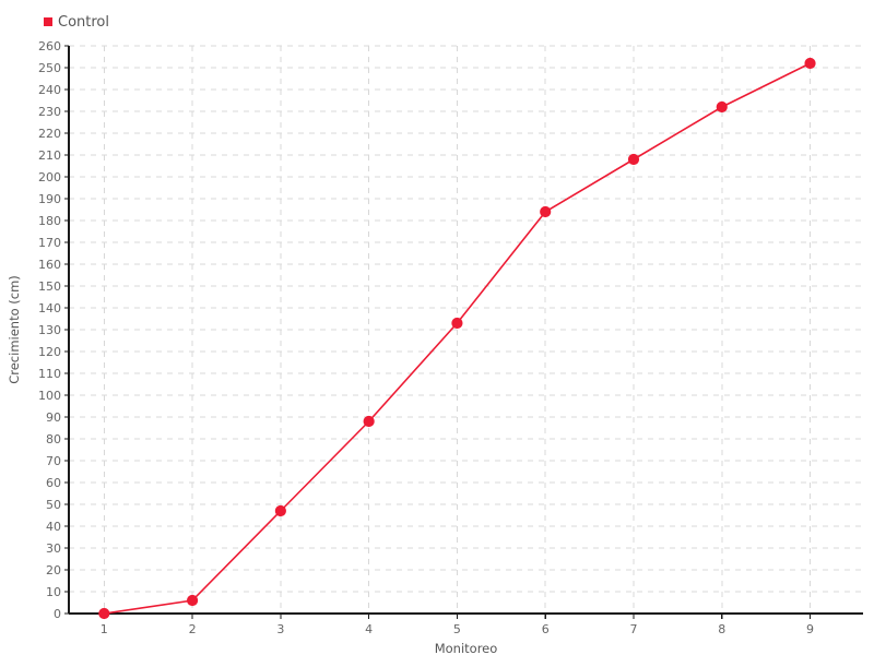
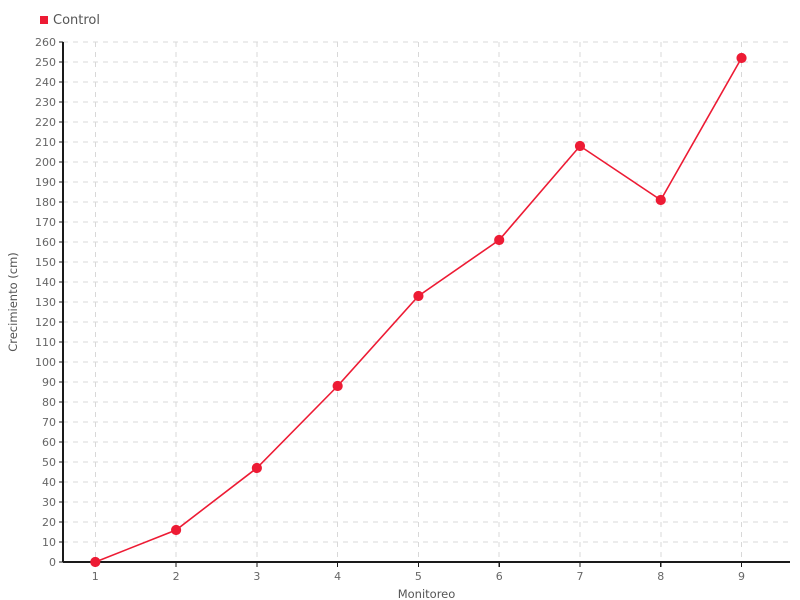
2: 6 -> 16
6: 184 -> 161
8: 232 -> 181
